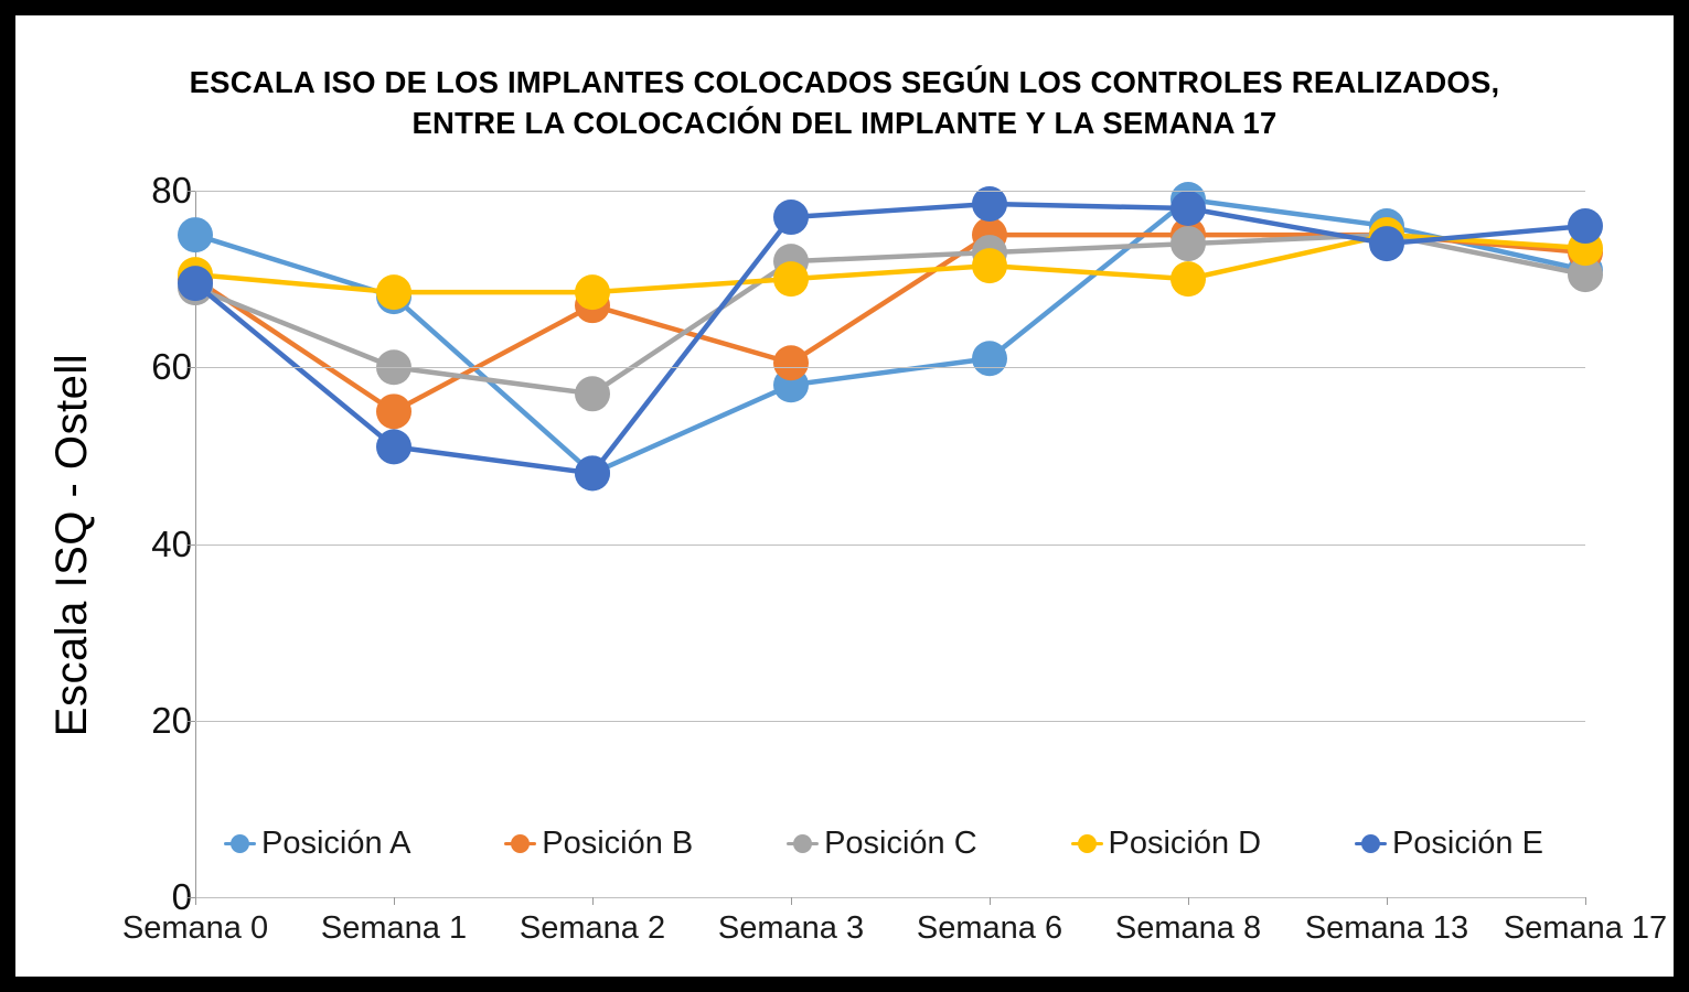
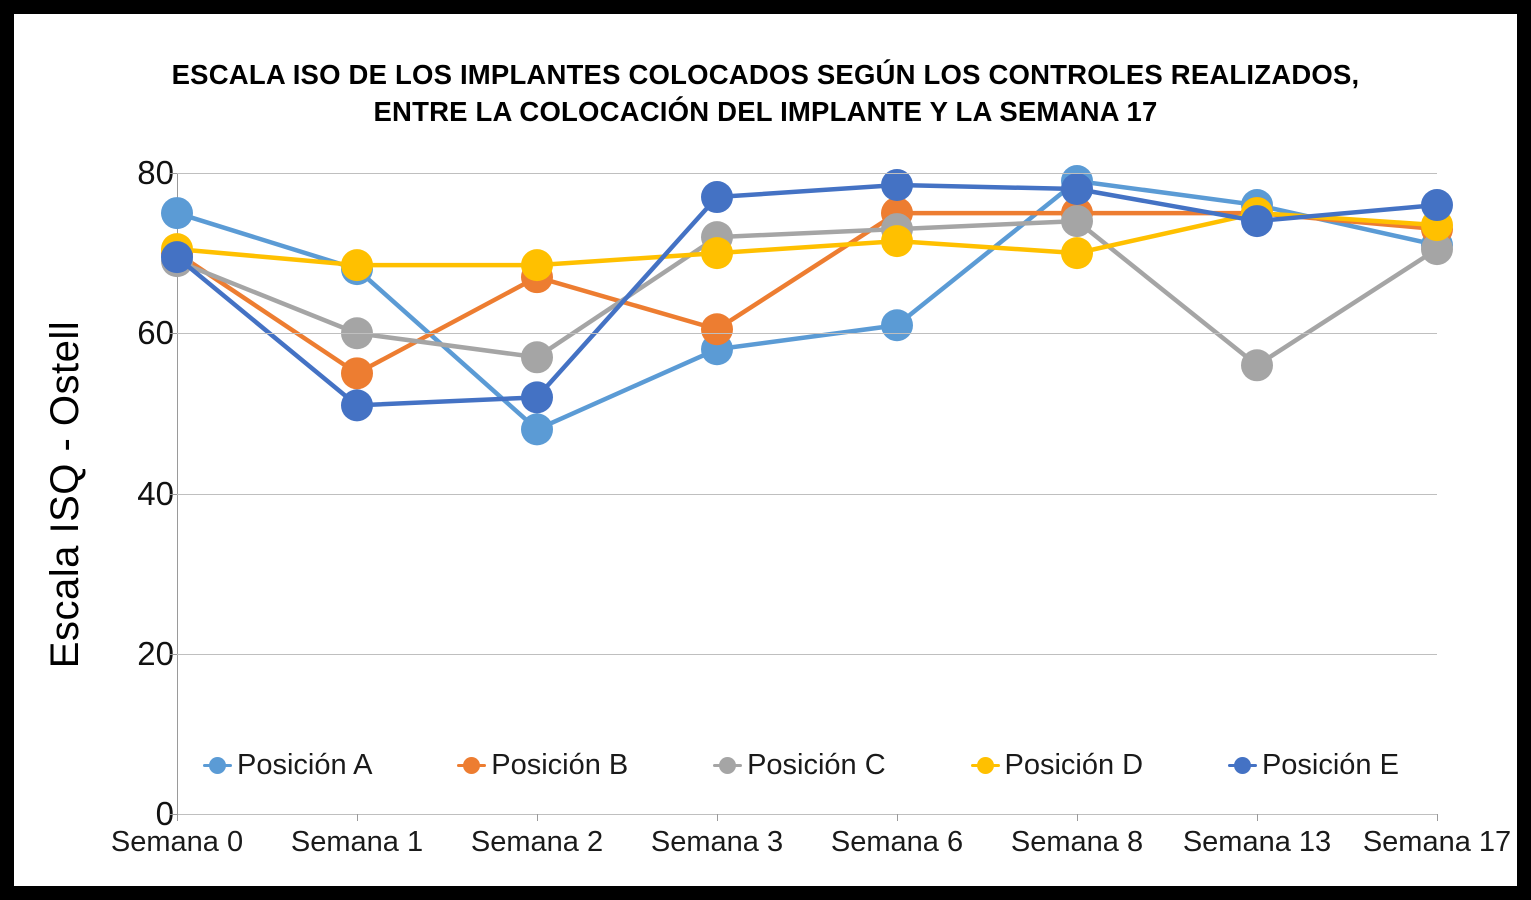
Posición E/Semana 2: 48 -> 52
Posición C/Semana 13: 75 -> 56
